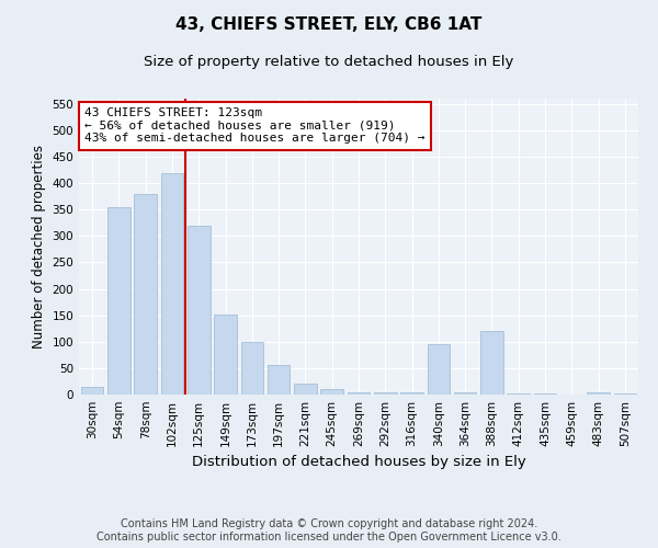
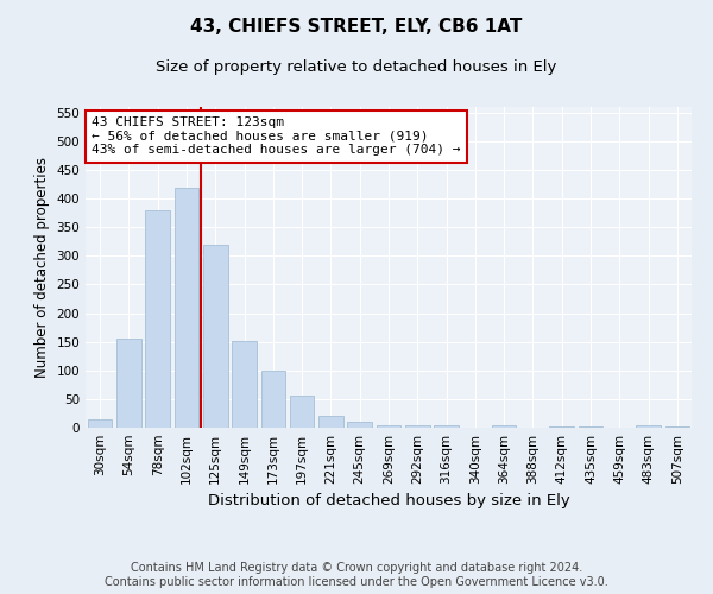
54sqm: 355 -> 155
340sqm: 95 -> 1
388sqm: 120 -> 1
